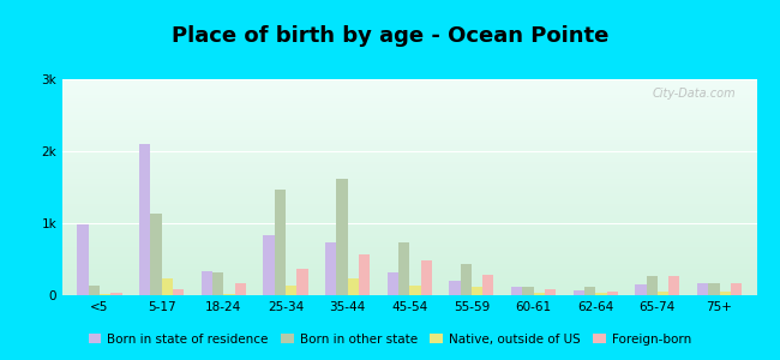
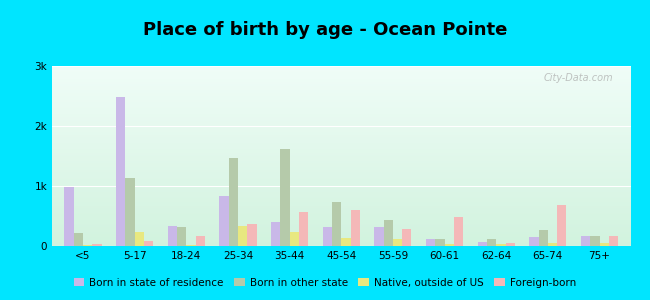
Born in other state/<5: 0.13k -> 0.22k
Born in state of residence/5-17: 2.10k -> 2.48k
Native, outside of US/25-34: 0.13k -> 0.34k
Born in state of residence/35-44: 0.73k -> 0.40k
Foreign-born/45-54: 0.49k -> 0.60k
Born in state of residence/55-59: 0.20k -> 0.32k
Foreign-born/60-61: 0.08k -> 0.48k
Foreign-born/65-74: 0.27k -> 0.68k
